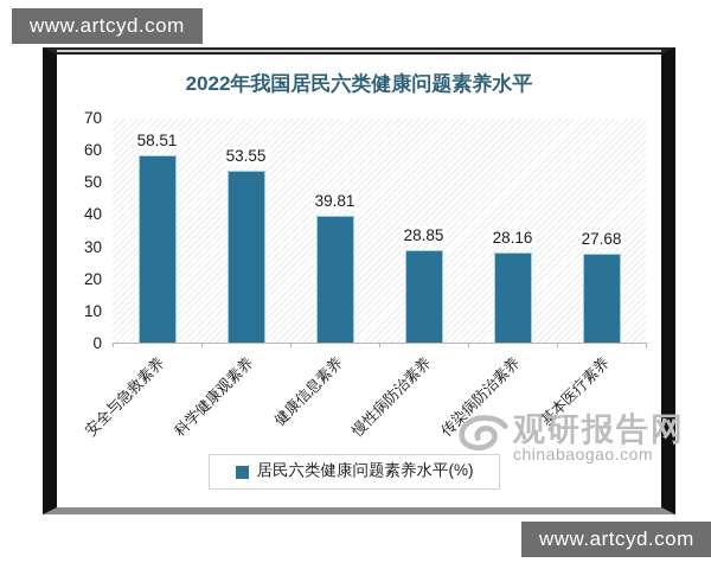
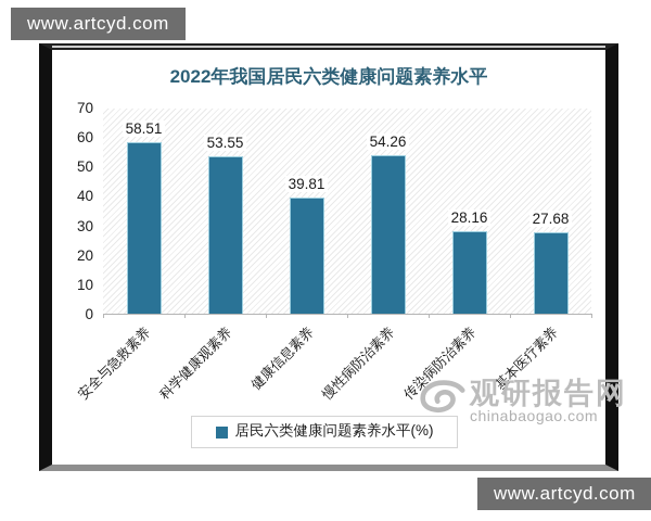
慢性病防治素养: 28.85 -> 54.26
